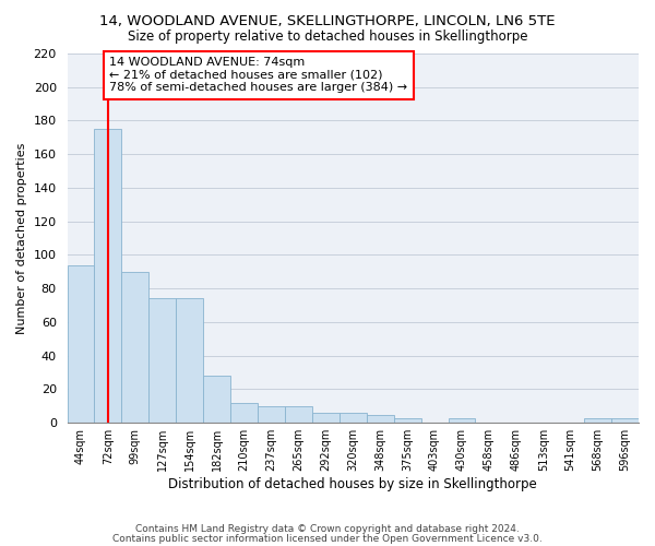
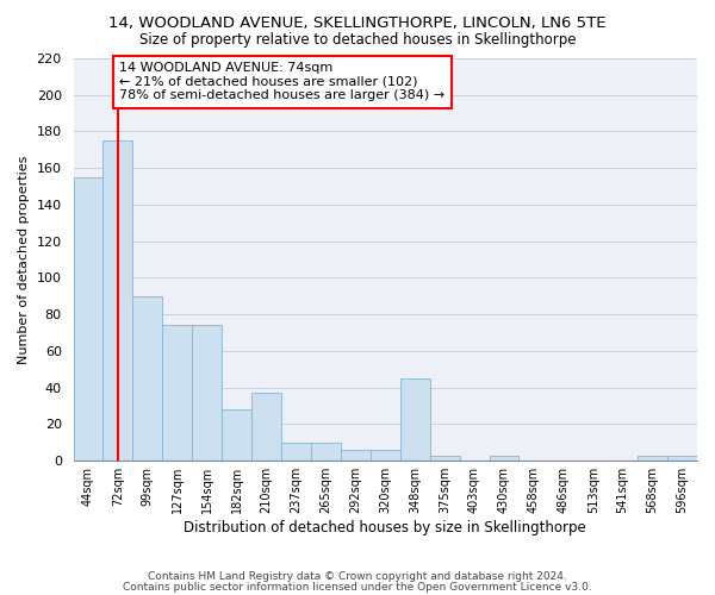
44sqm: 94 -> 155
210sqm: 12 -> 37
348sqm: 5 -> 45
